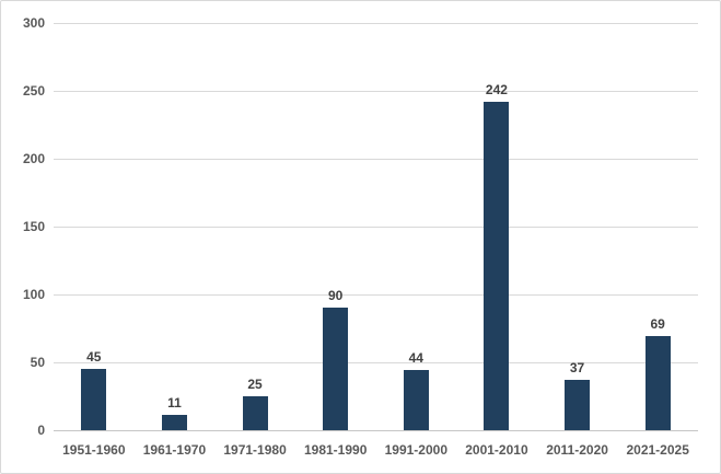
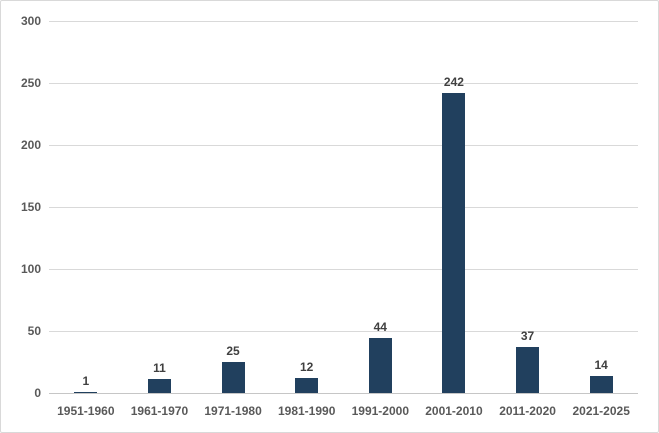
1951-1960: 45 -> 1
1981-1990: 90 -> 12
2021-2025: 69 -> 14
